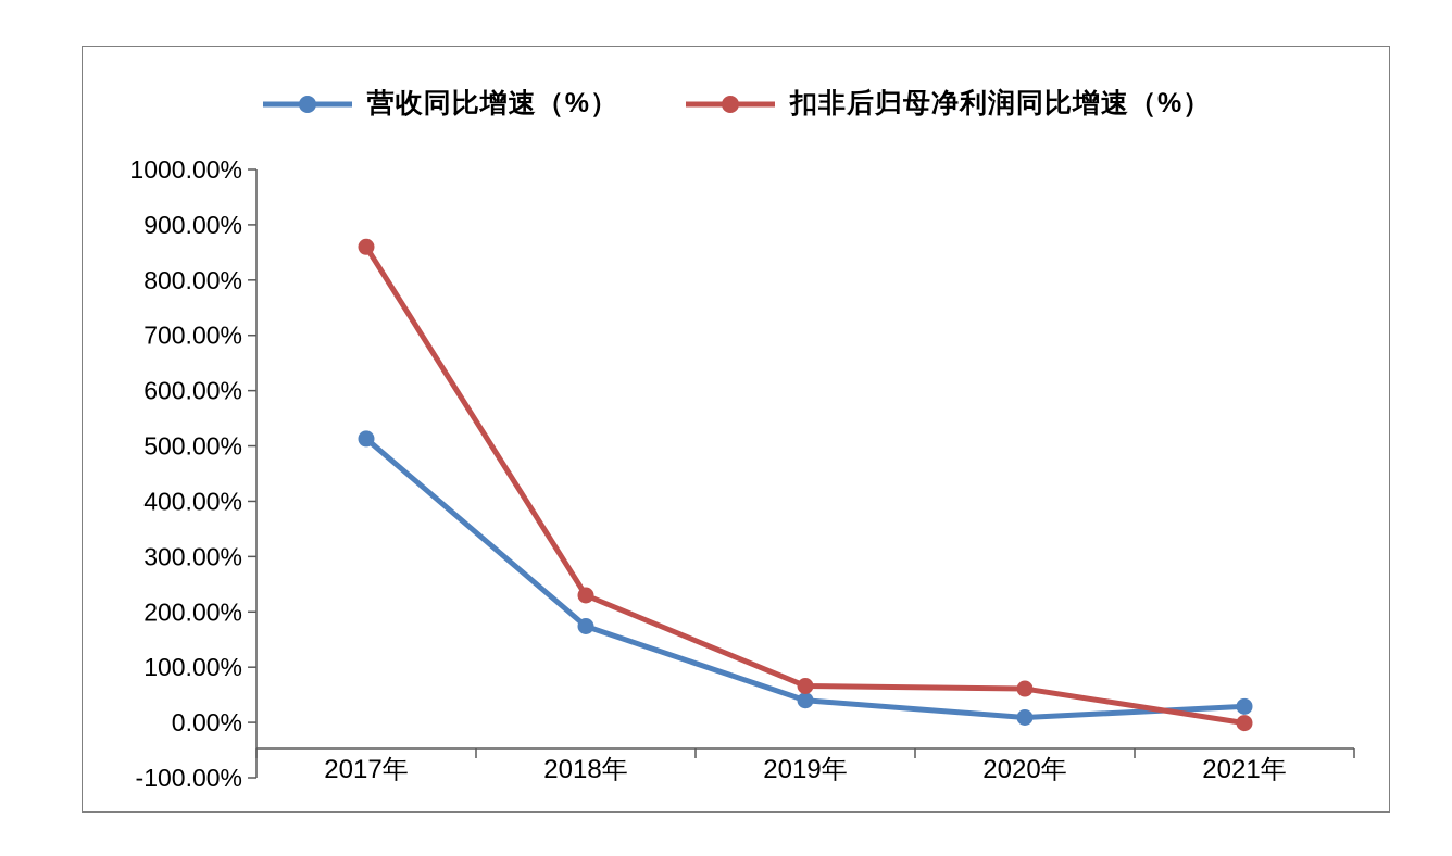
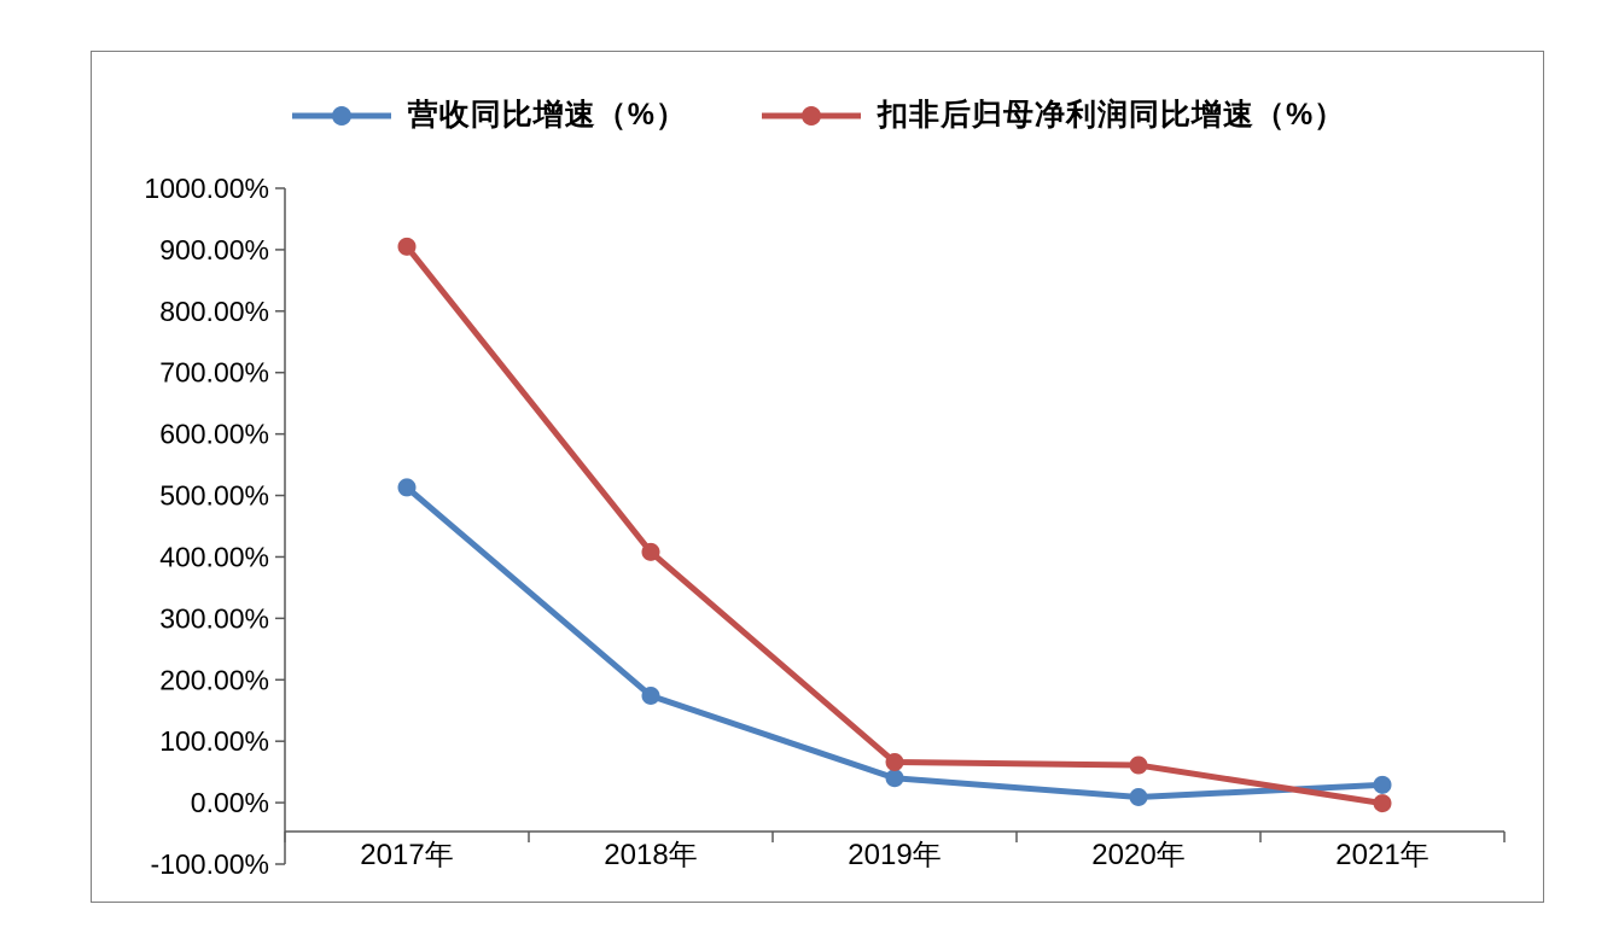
扣非后归母净利润同比增速（%）/2017年: 860% -> 900%
扣非后归母净利润同比增速（%）/2018年: 230% -> 410%
